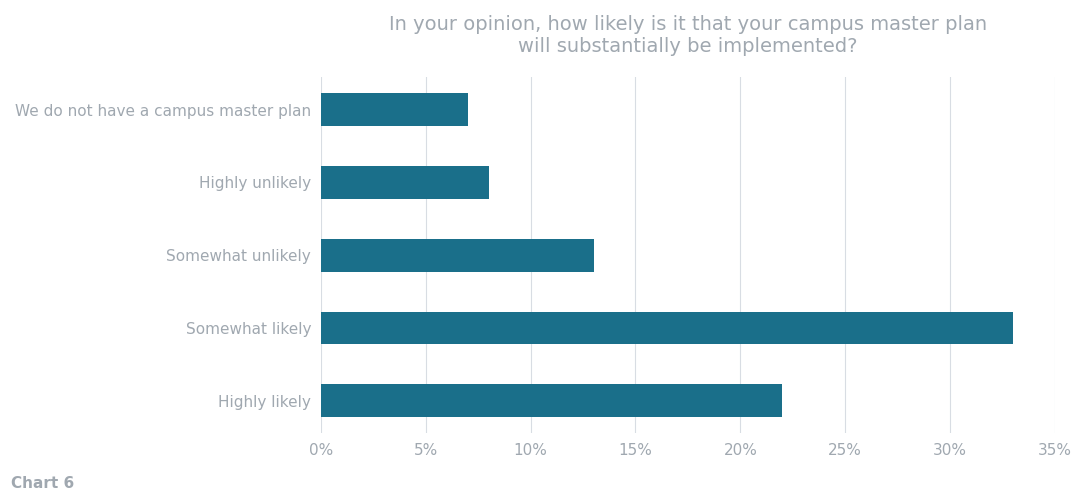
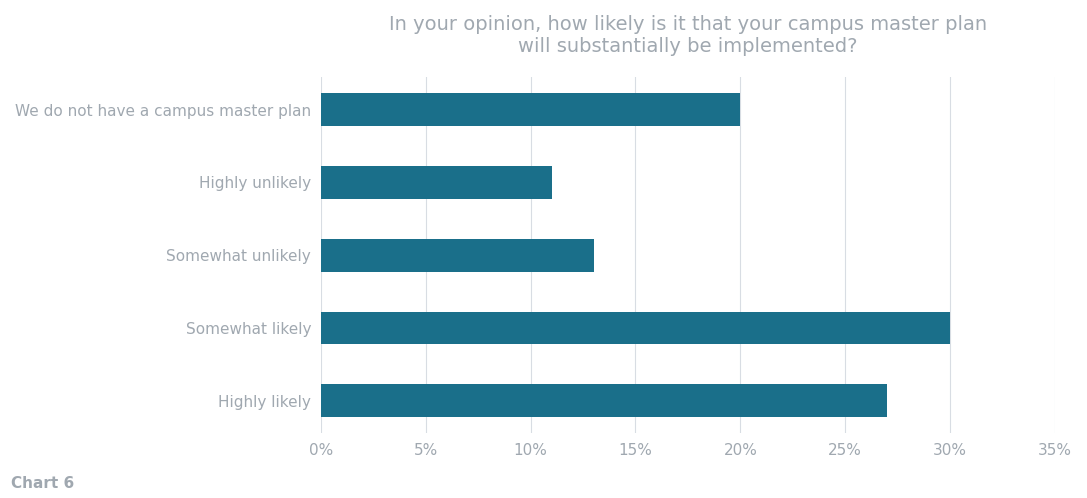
We do not have a campus master plan: 7% -> 20%
Highly unlikely: 8% -> 11%
Somewhat likely: 33% -> 30%
Highly likely: 22% -> 27%
